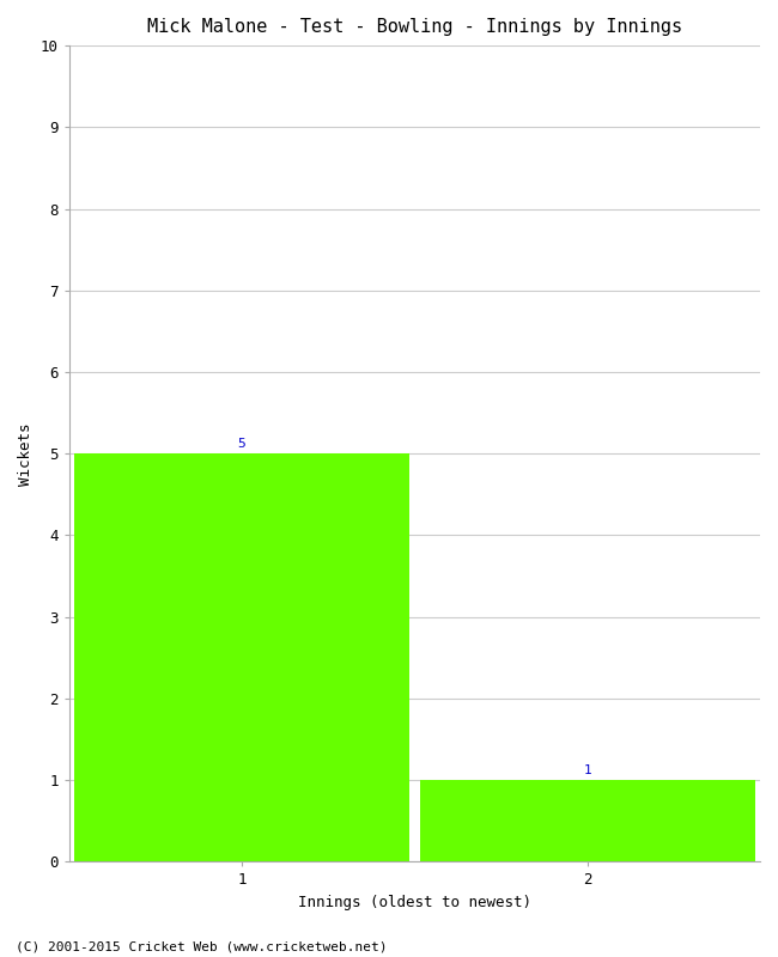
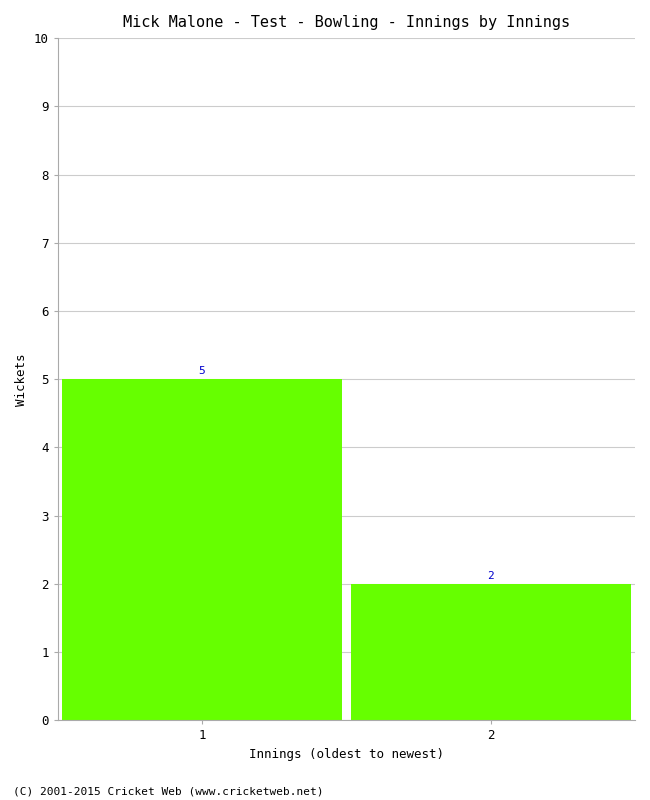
2: 1 -> 2
